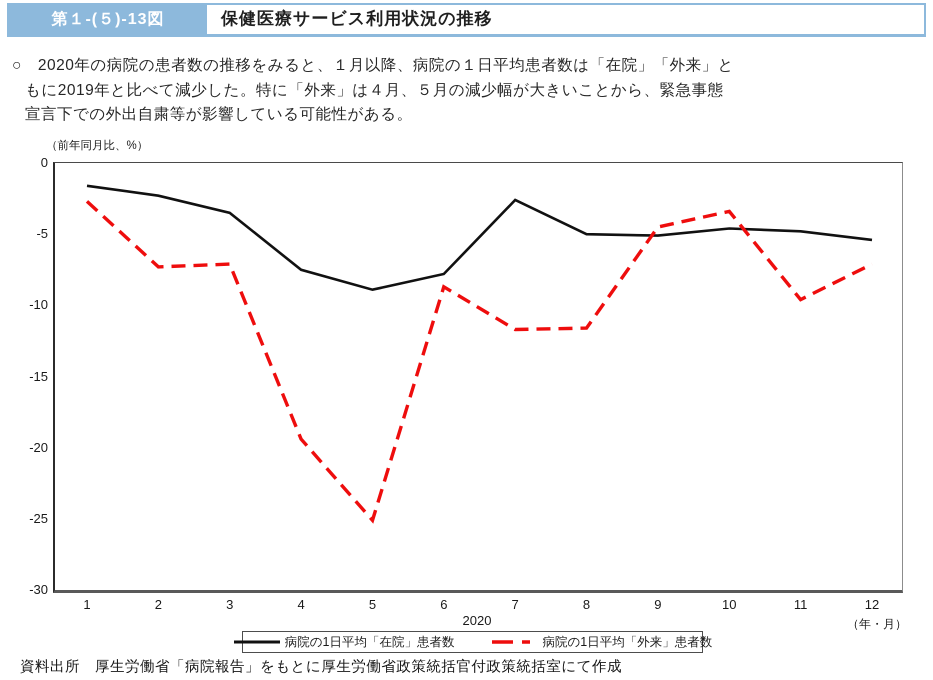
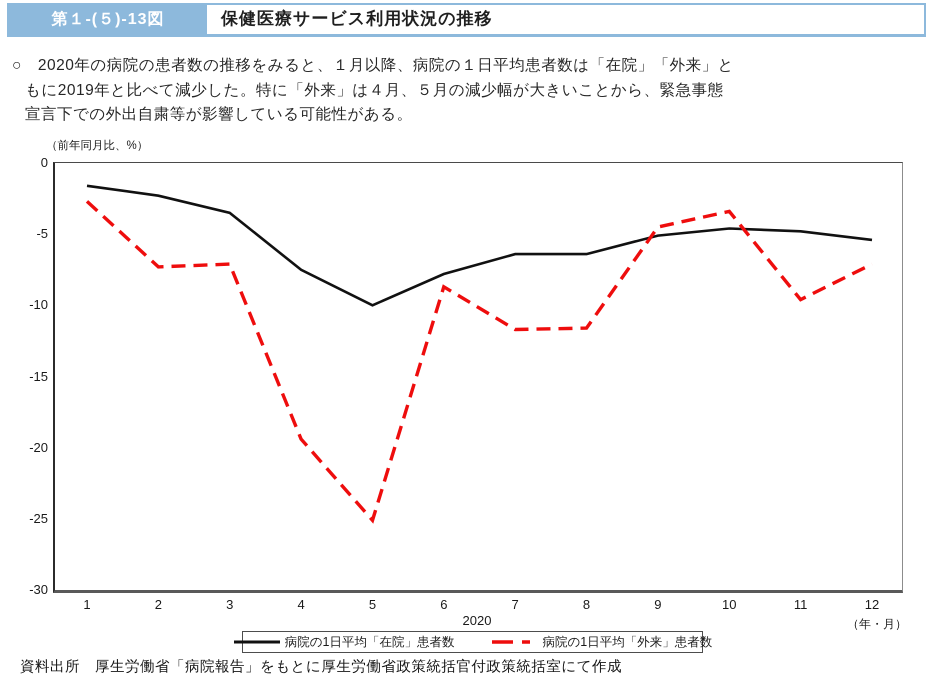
病院の1日平均「在院」患者数/5: -8.9 -> -10.0
病院の1日平均「在院」患者数/7: -2.6 -> -6.4
病院の1日平均「在院」患者数/8: -5.0 -> -6.4
